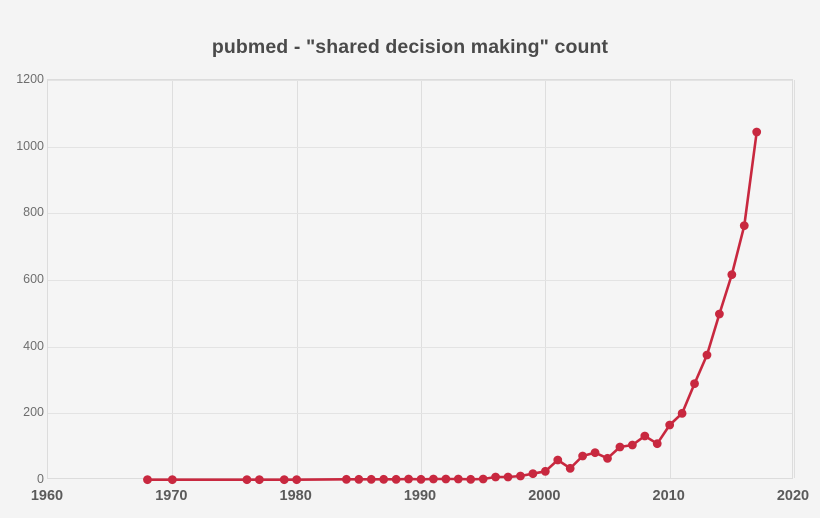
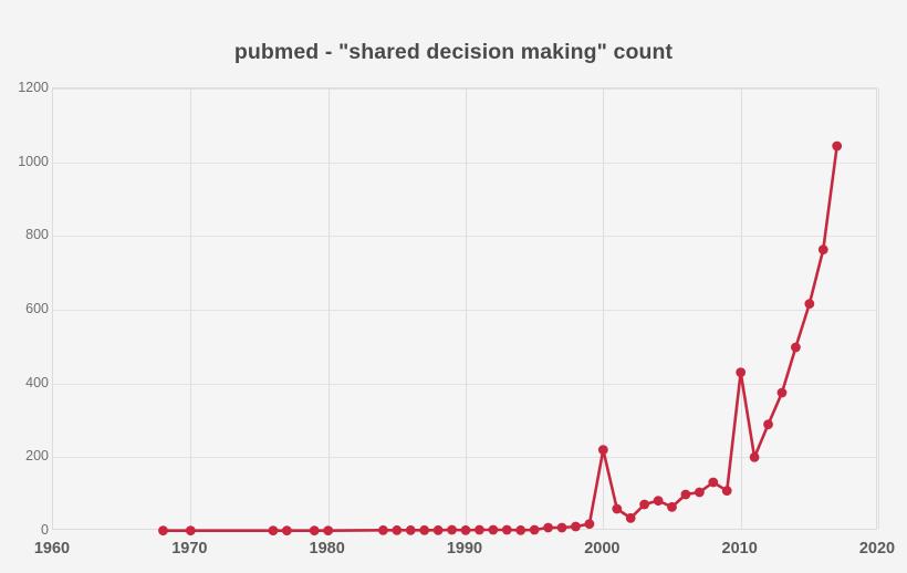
2000: 30 -> 220
2010: 160 -> 430
